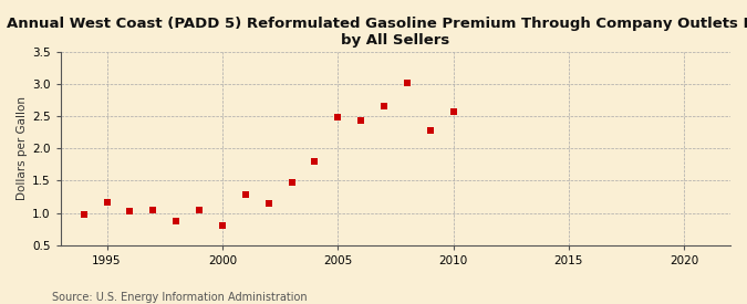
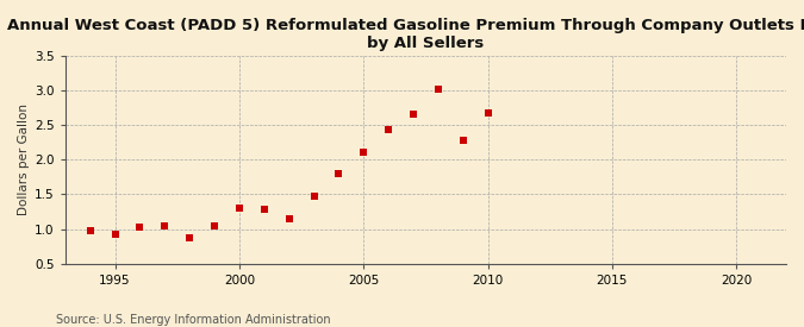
1995: 1.16 -> 0.93
2000: 0.80 -> 1.31
2005: 2.48 -> 2.11
2010: 2.58 -> 2.68
